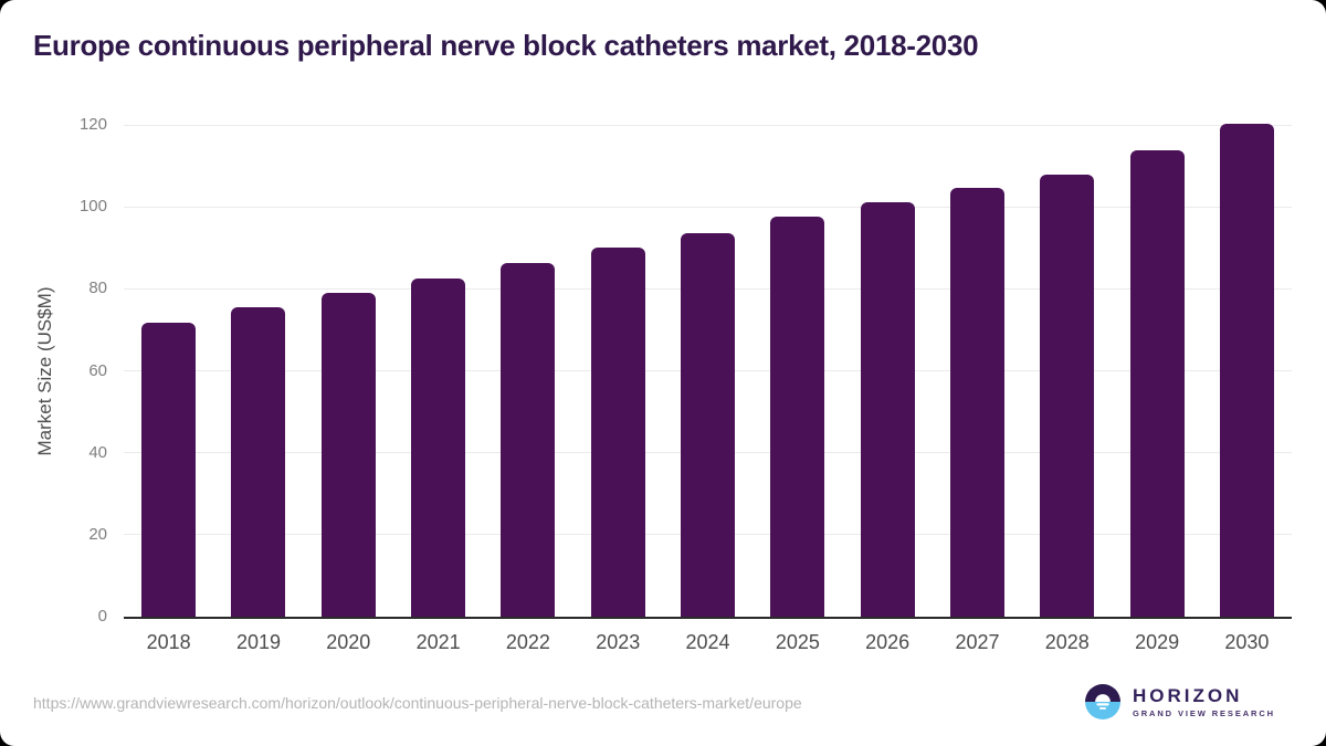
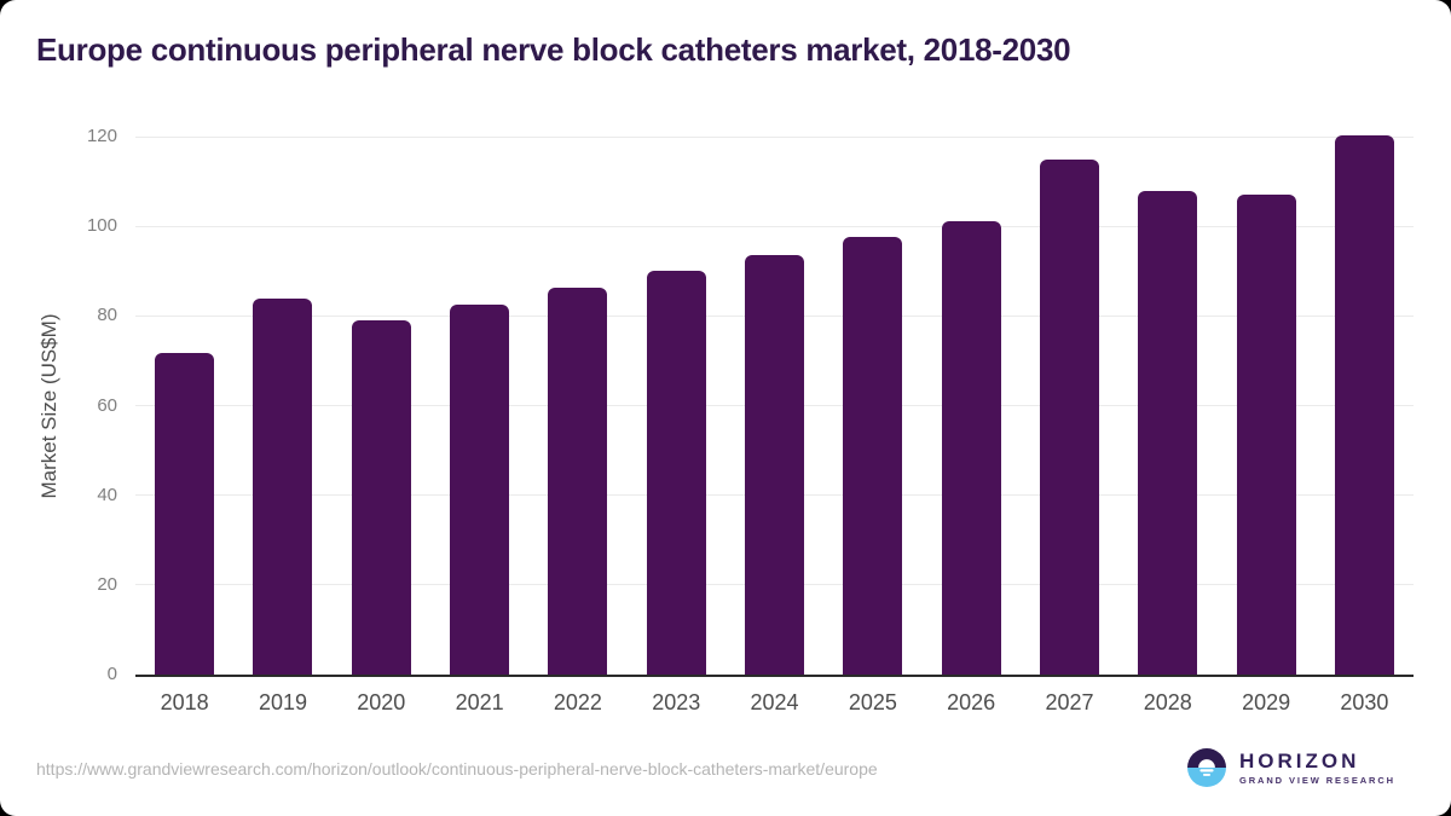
2019: 76 -> 84
2027: 105 -> 115
2029: 114 -> 107
